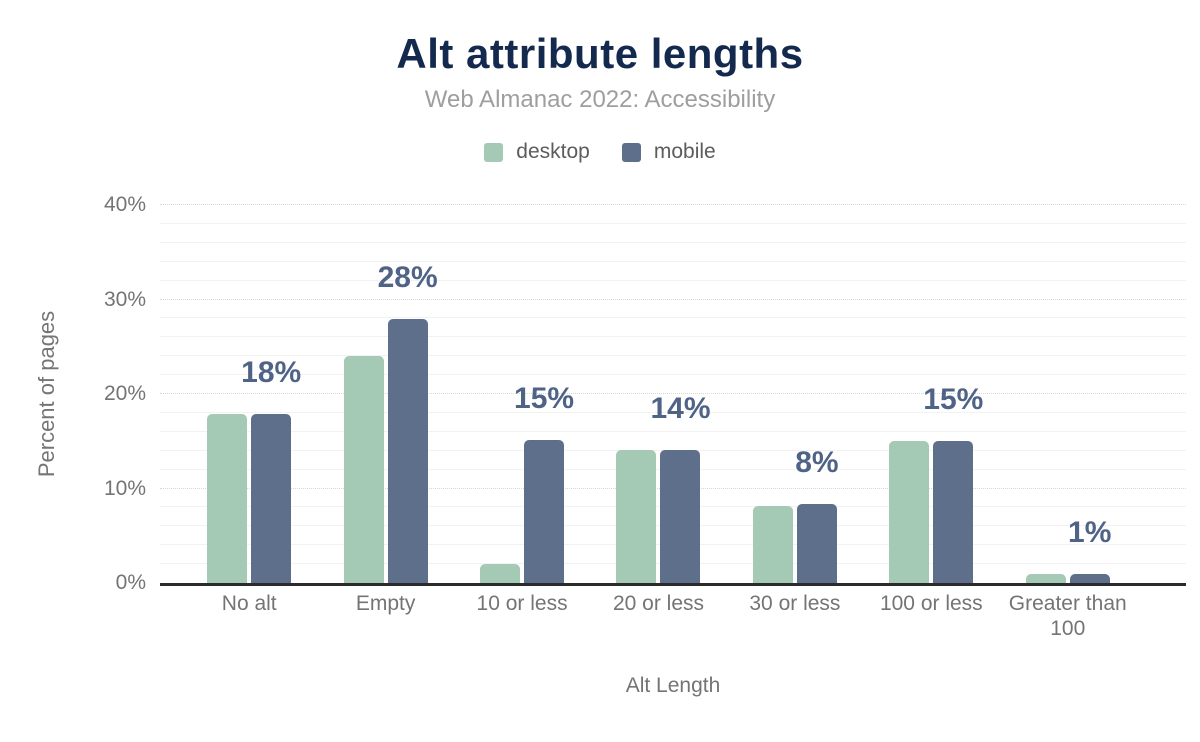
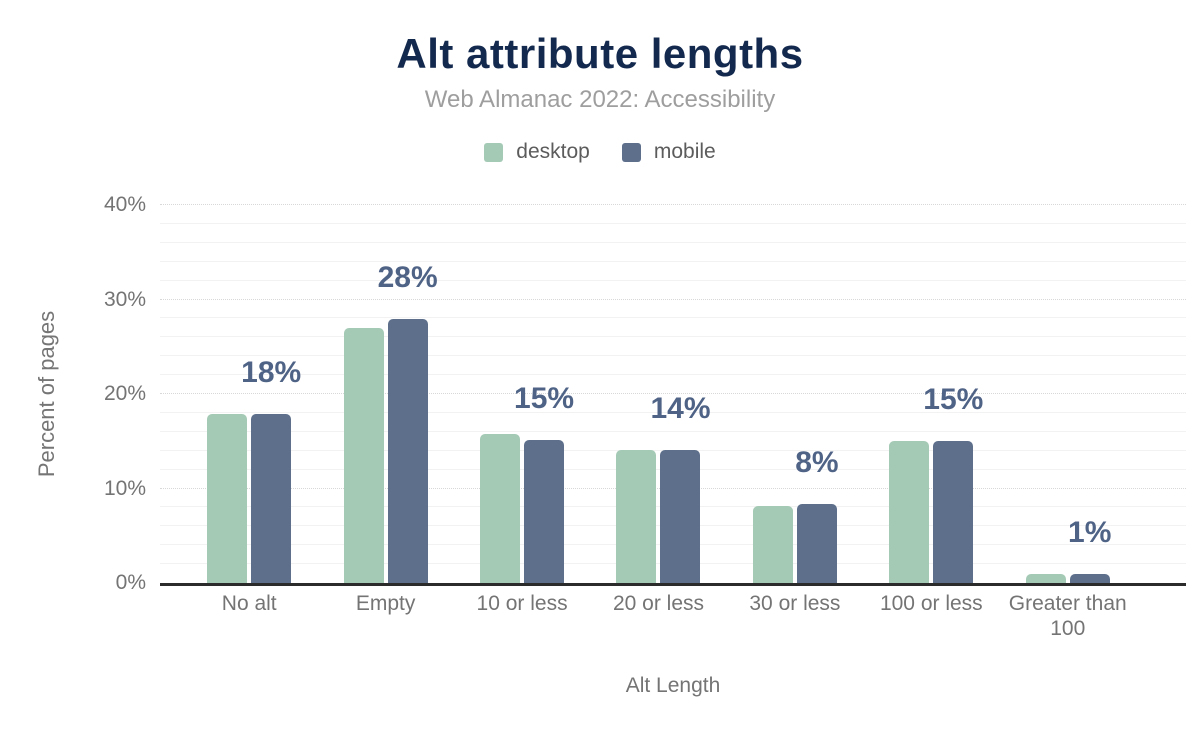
desktop/Empty: 24% -> 27%
desktop/10 or less: 2% -> 16%
